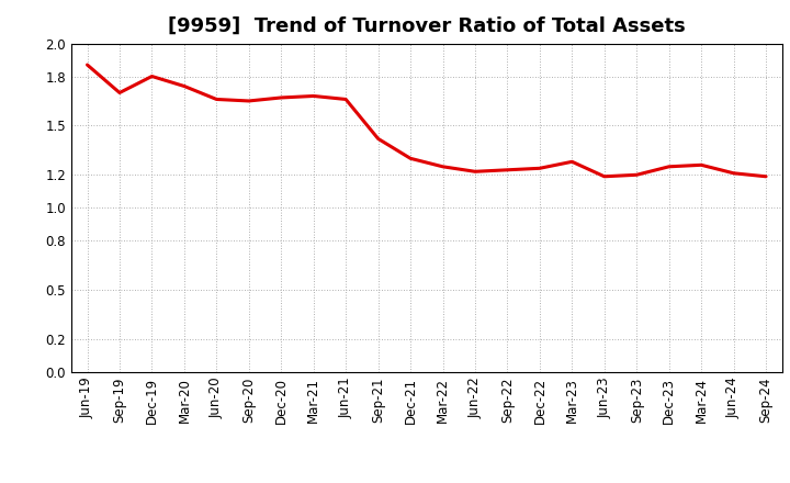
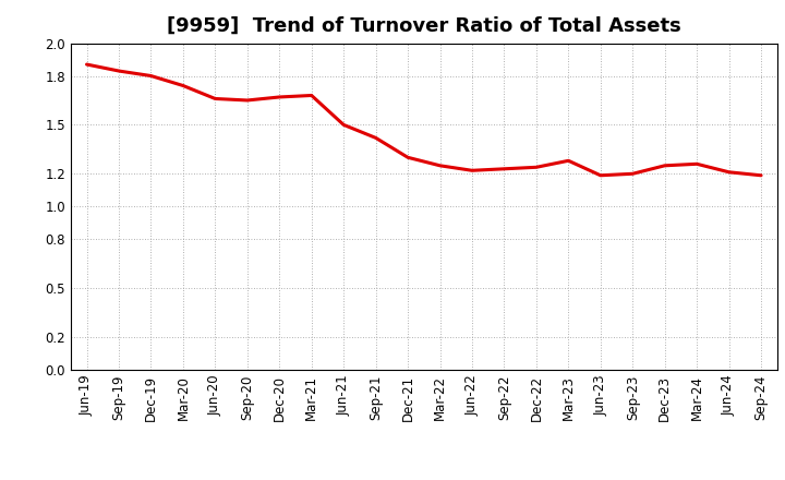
Sep-19: 1.70 -> 1.83
Jun-21: 1.66 -> 1.50
